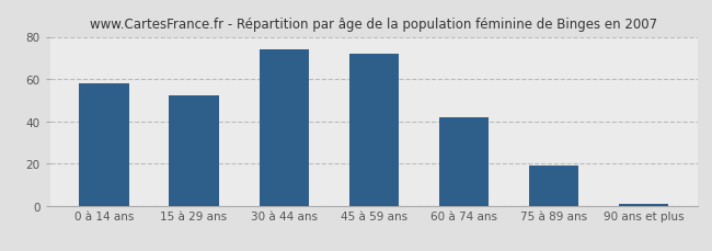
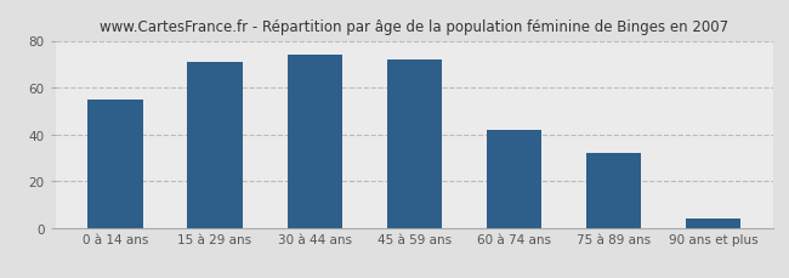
0 à 14 ans: 58 -> 55
15 à 29 ans: 52 -> 71
75 à 89 ans: 19 -> 32
90 ans et plus: 1 -> 4
